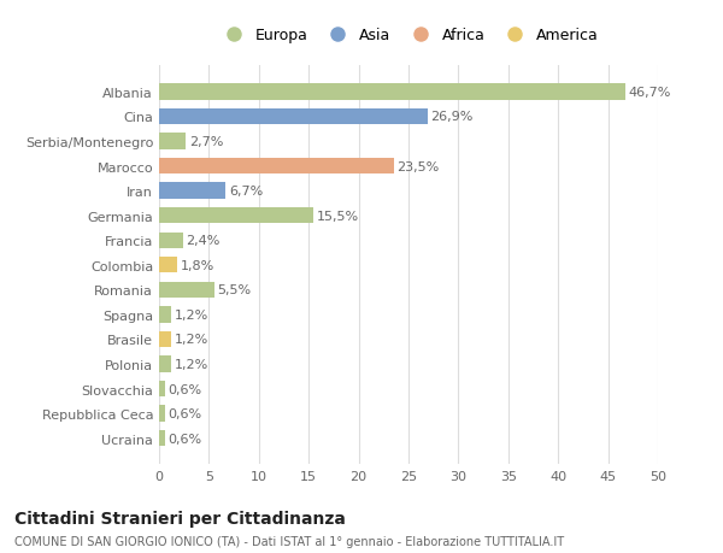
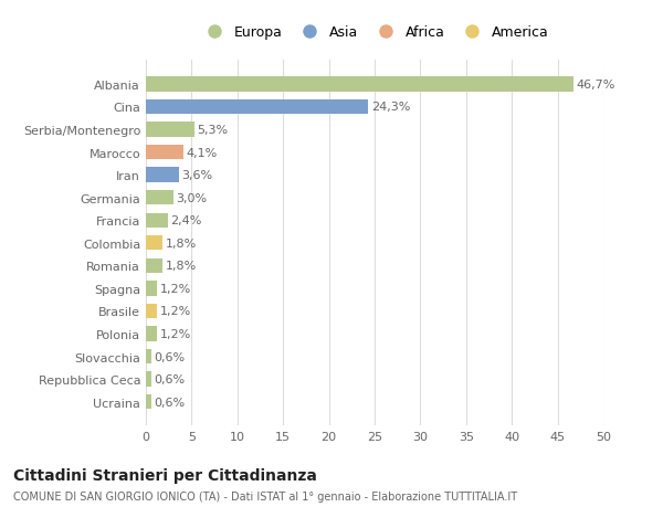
Cina: 26,9% -> 24,3%
Serbia/Montenegro: 2,7% -> 5,3%
Marocco: 23,5% -> 4,1%
Iran: 6,7% -> 3,6%
Germania: 15,5% -> 3,0%
Romania: 5,5% -> 1,8%
